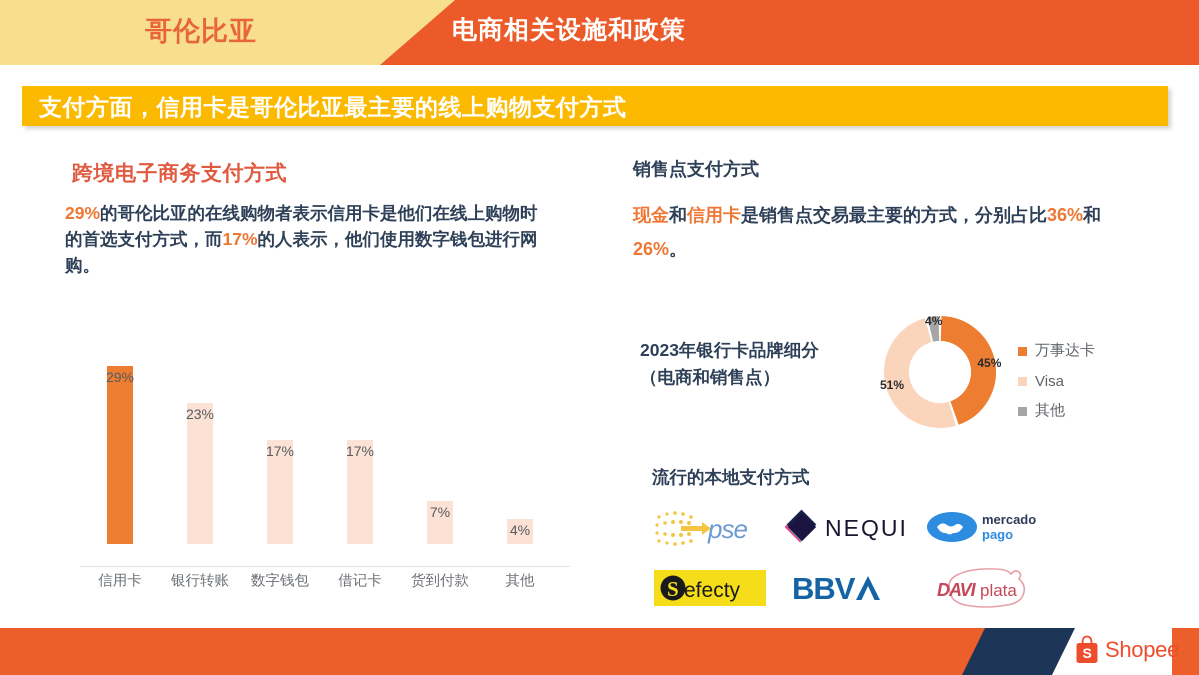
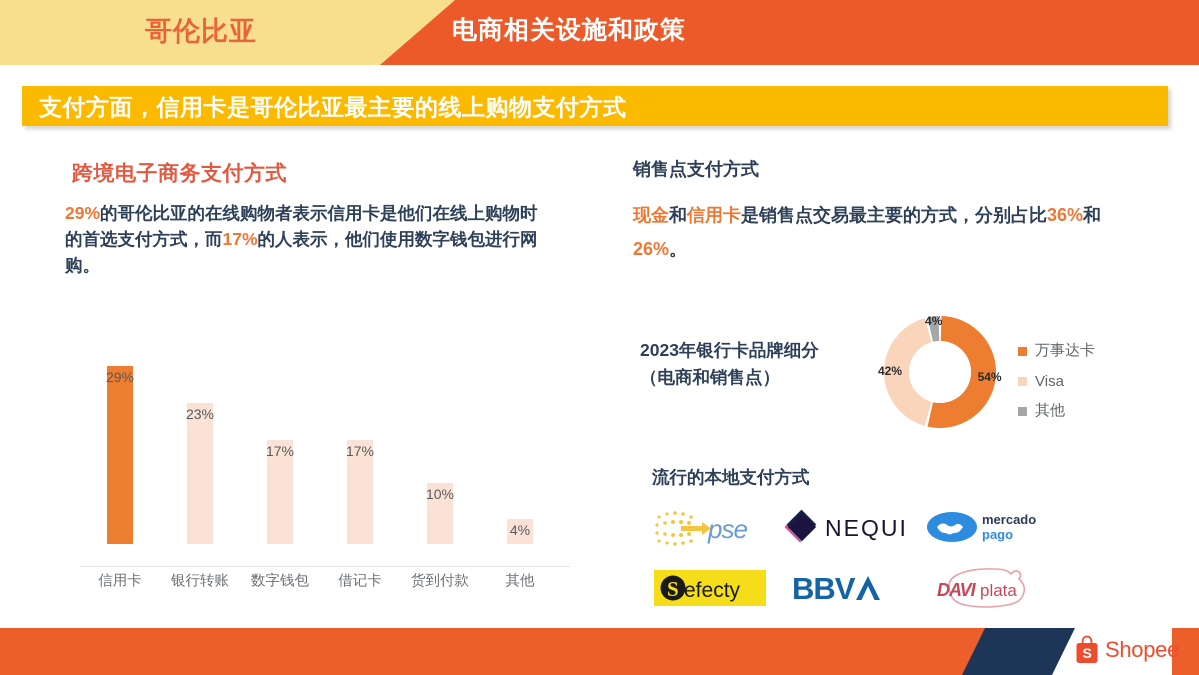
跨境电子商务支付方式/货到付款: 7% -> 10%
2023年银行卡品牌细分（电商和销售点）/万事达卡: 45% -> 54%
2023年银行卡品牌细分（电商和销售点）/Visa: 51% -> 42%
